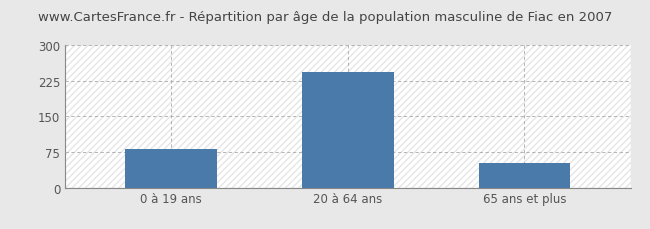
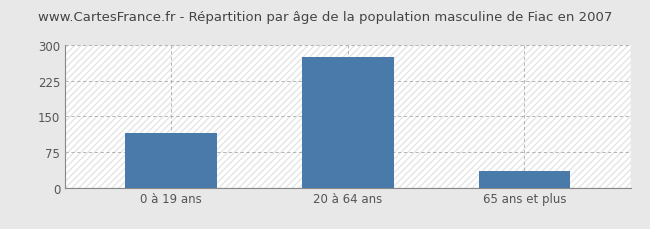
0 à 19 ans: 82 -> 115
20 à 64 ans: 243 -> 275
65 ans et plus: 52 -> 35
